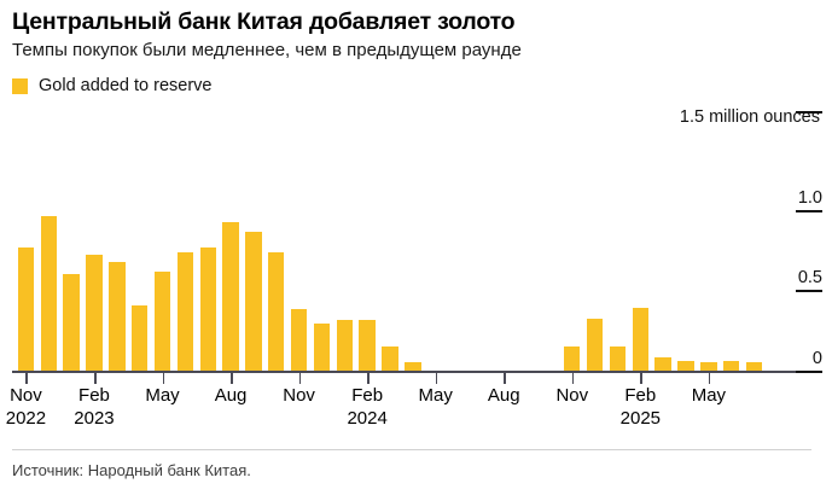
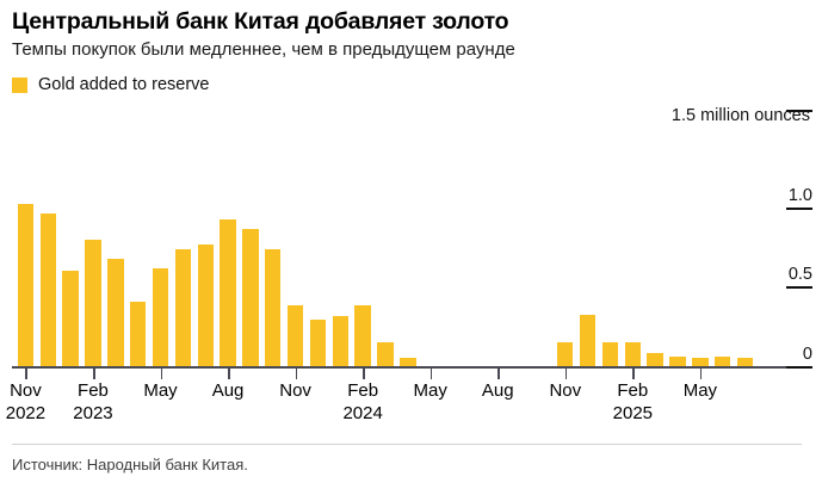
Nov 2022: 0.77 -> 1.03
Feb 2023: 0.73 -> 0.80
Feb 2024: 0.32 -> 0.39
Feb 2025: 0.40 -> 0.16
